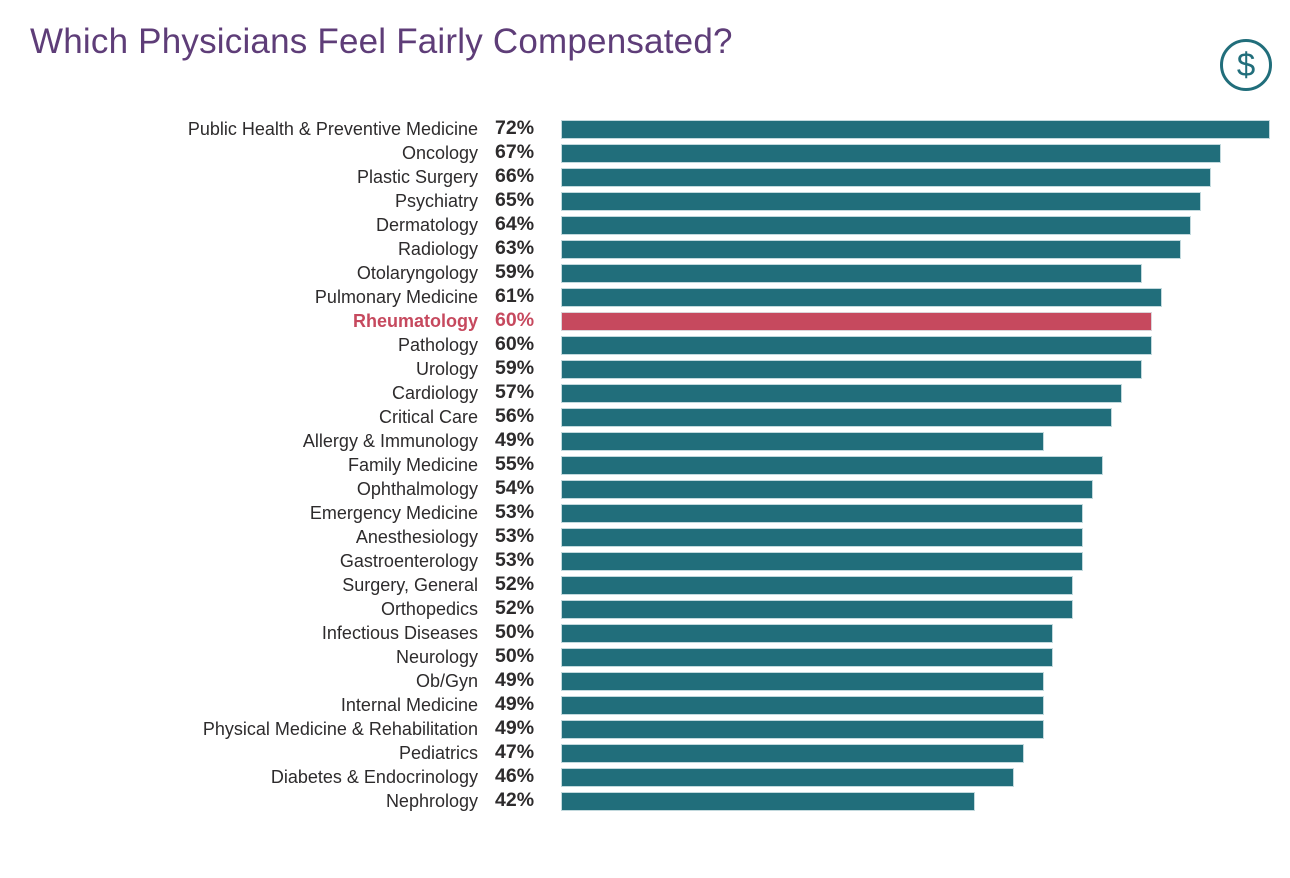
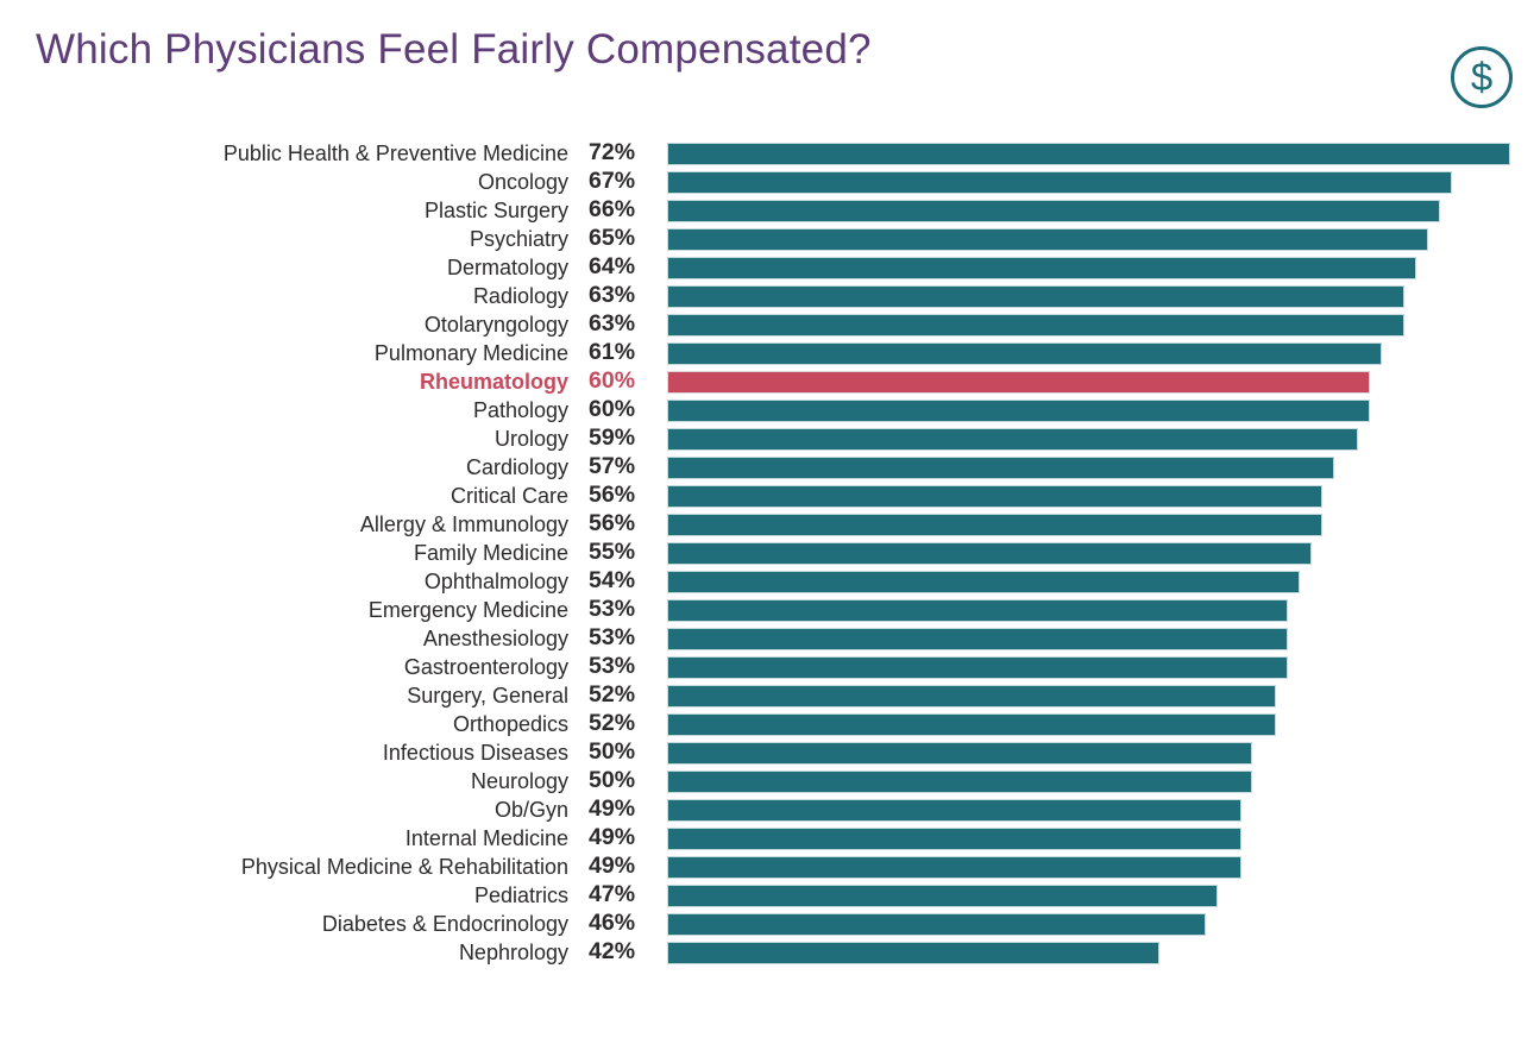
Otolaryngology: 59% -> 63%
Allergy & Immunology: 49% -> 56%
